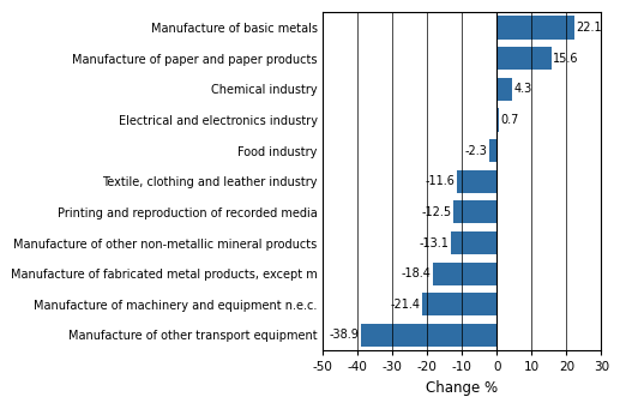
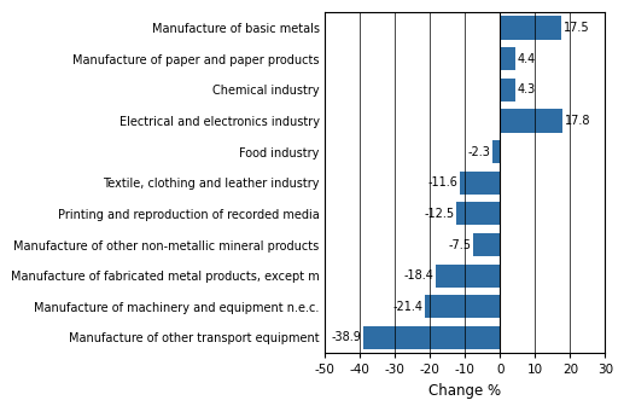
Manufacture of basic metals: 22.1 -> 17.5
Manufacture of paper and paper products: 15.6 -> 4.4
Electrical and electronics industry: 0.7 -> 17.8
Manufacture of other non-metallic mineral products: -13.1 -> -7.5
